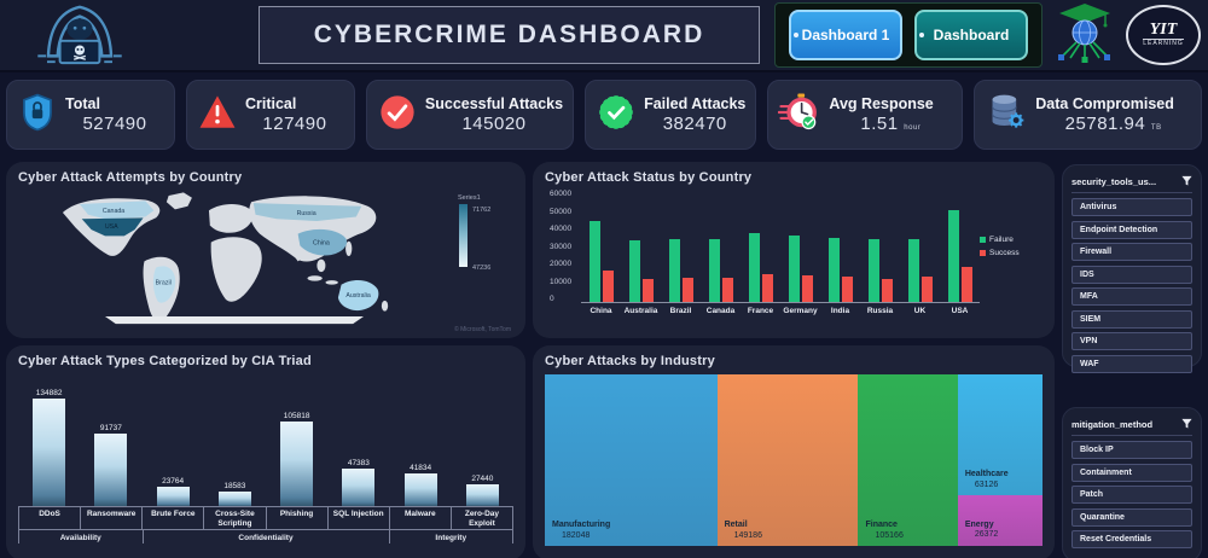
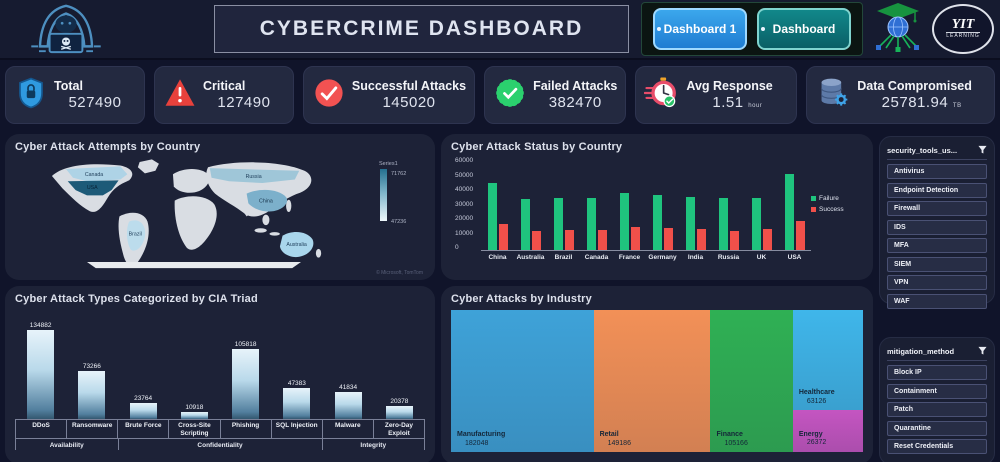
Cyber Attack Types Categorized by CIA Triad/Ransomware: 91737 -> 73266
Cyber Attack Types Categorized by CIA Triad/Cross-Site Scripting: 18583 -> 10918
Cyber Attack Types Categorized by CIA Triad/Zero-Day Exploit: 27440 -> 20378
